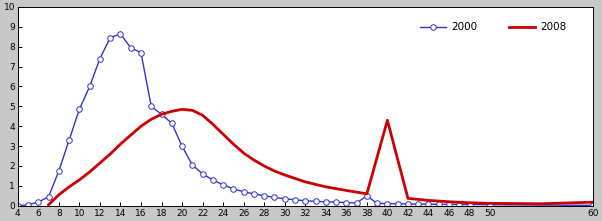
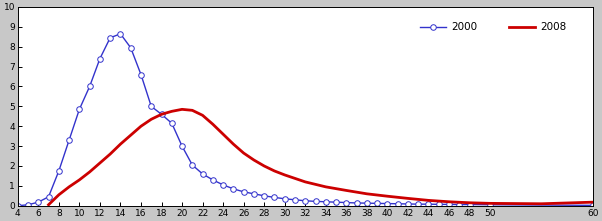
2000/16: 7.7 -> 6.6
2000/38: 0.5 -> 0.1
2008/40: 4.3 -> 0.5
